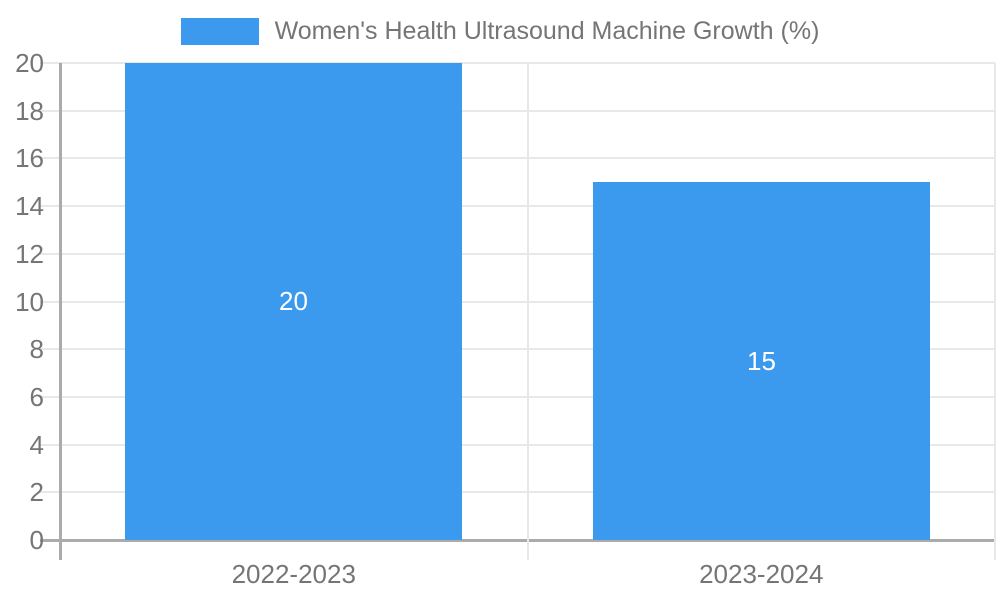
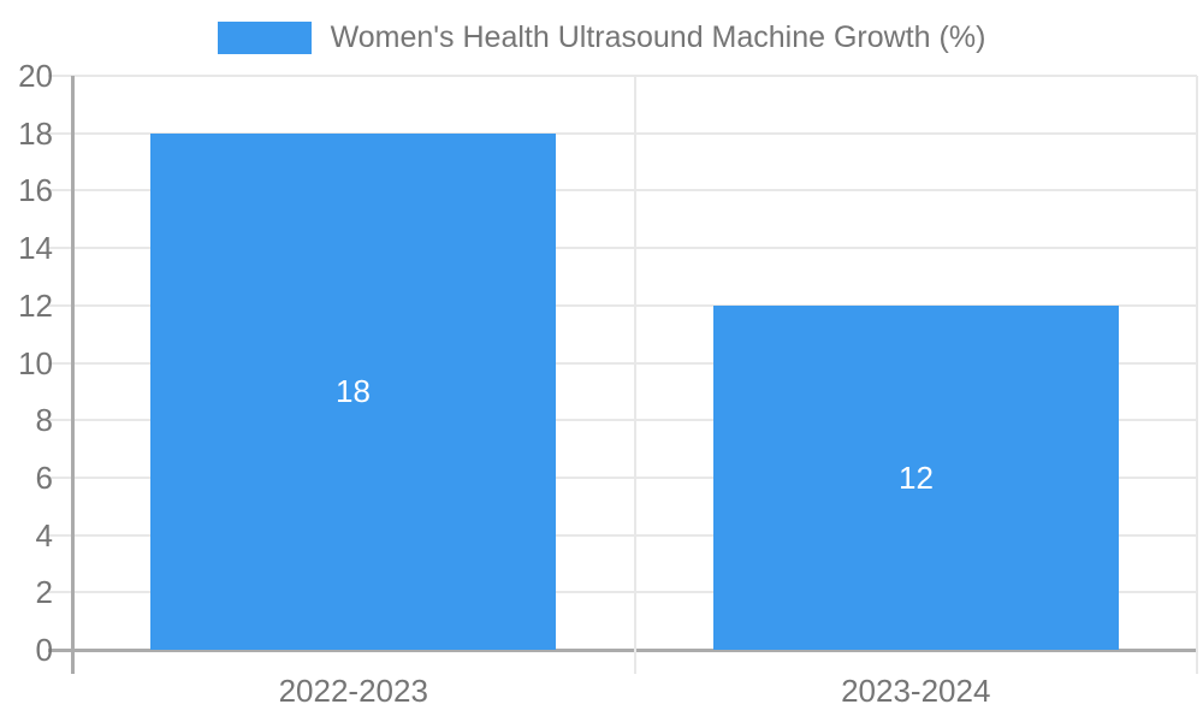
2022-2023: 20 -> 18
2023-2024: 15 -> 12
